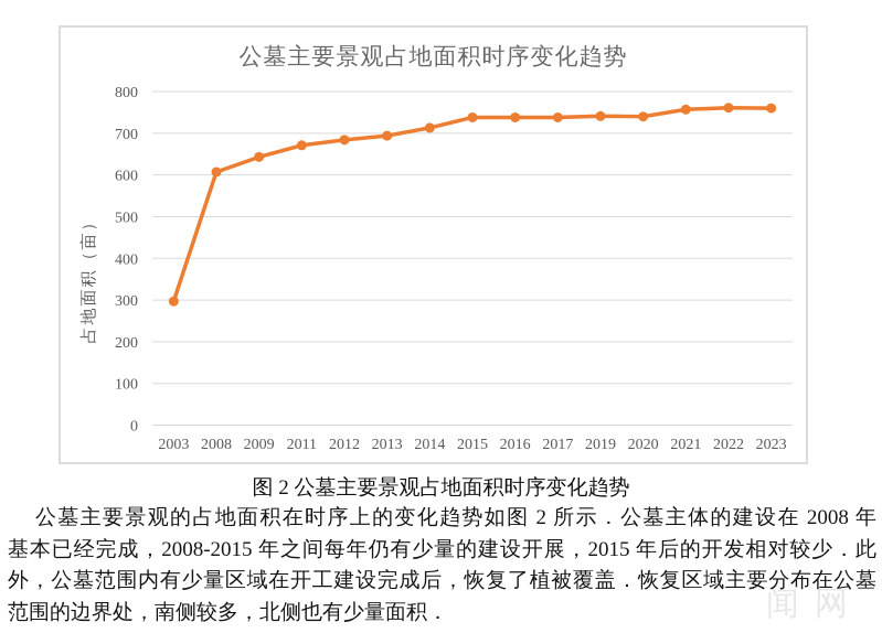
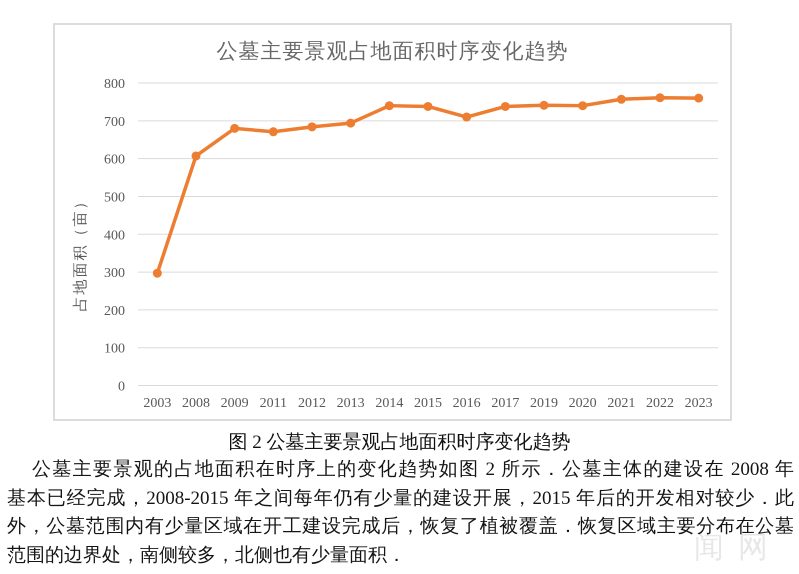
2009: 640 -> 680
2014: 710 -> 740
2016: 740 -> 710
